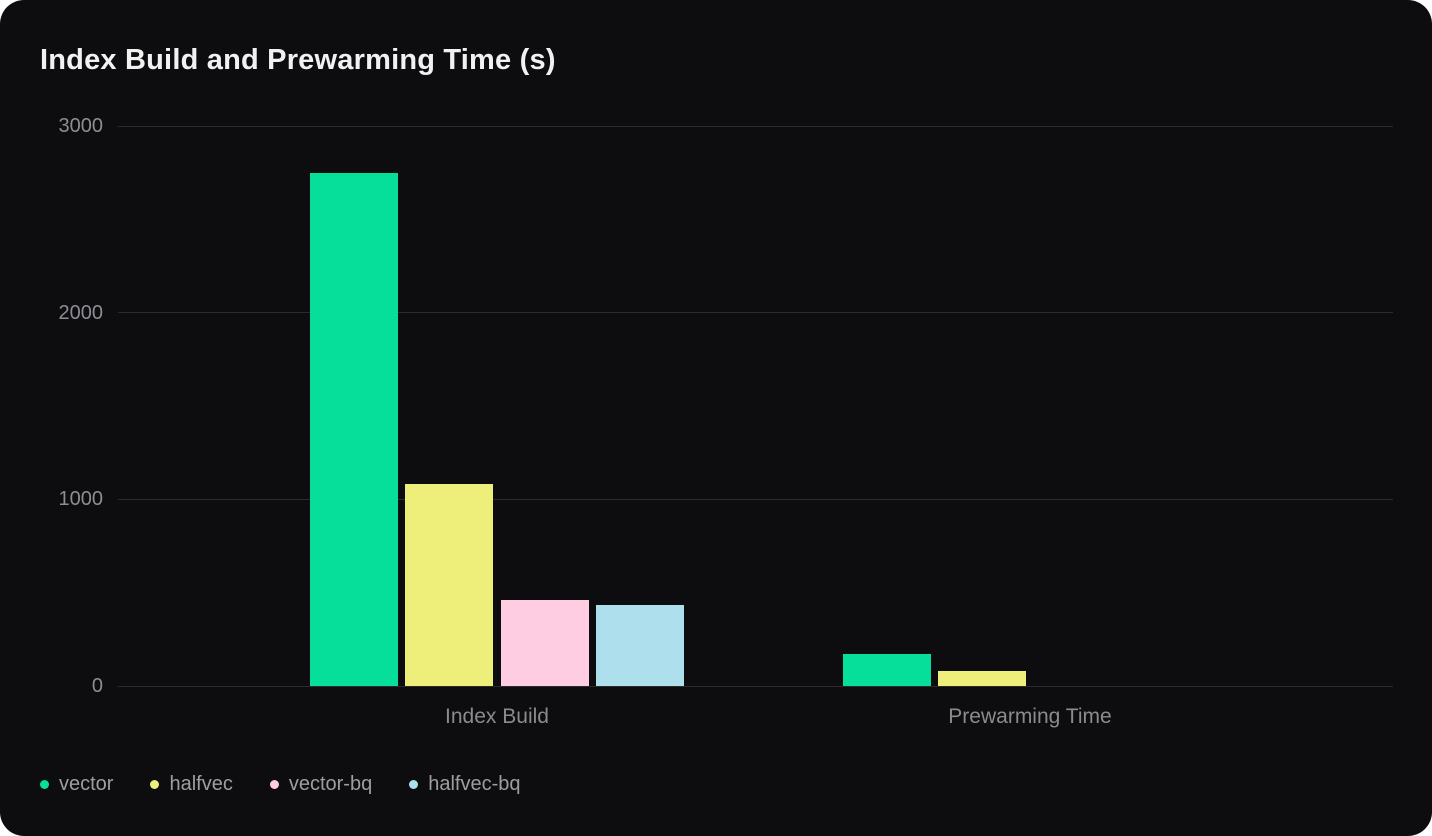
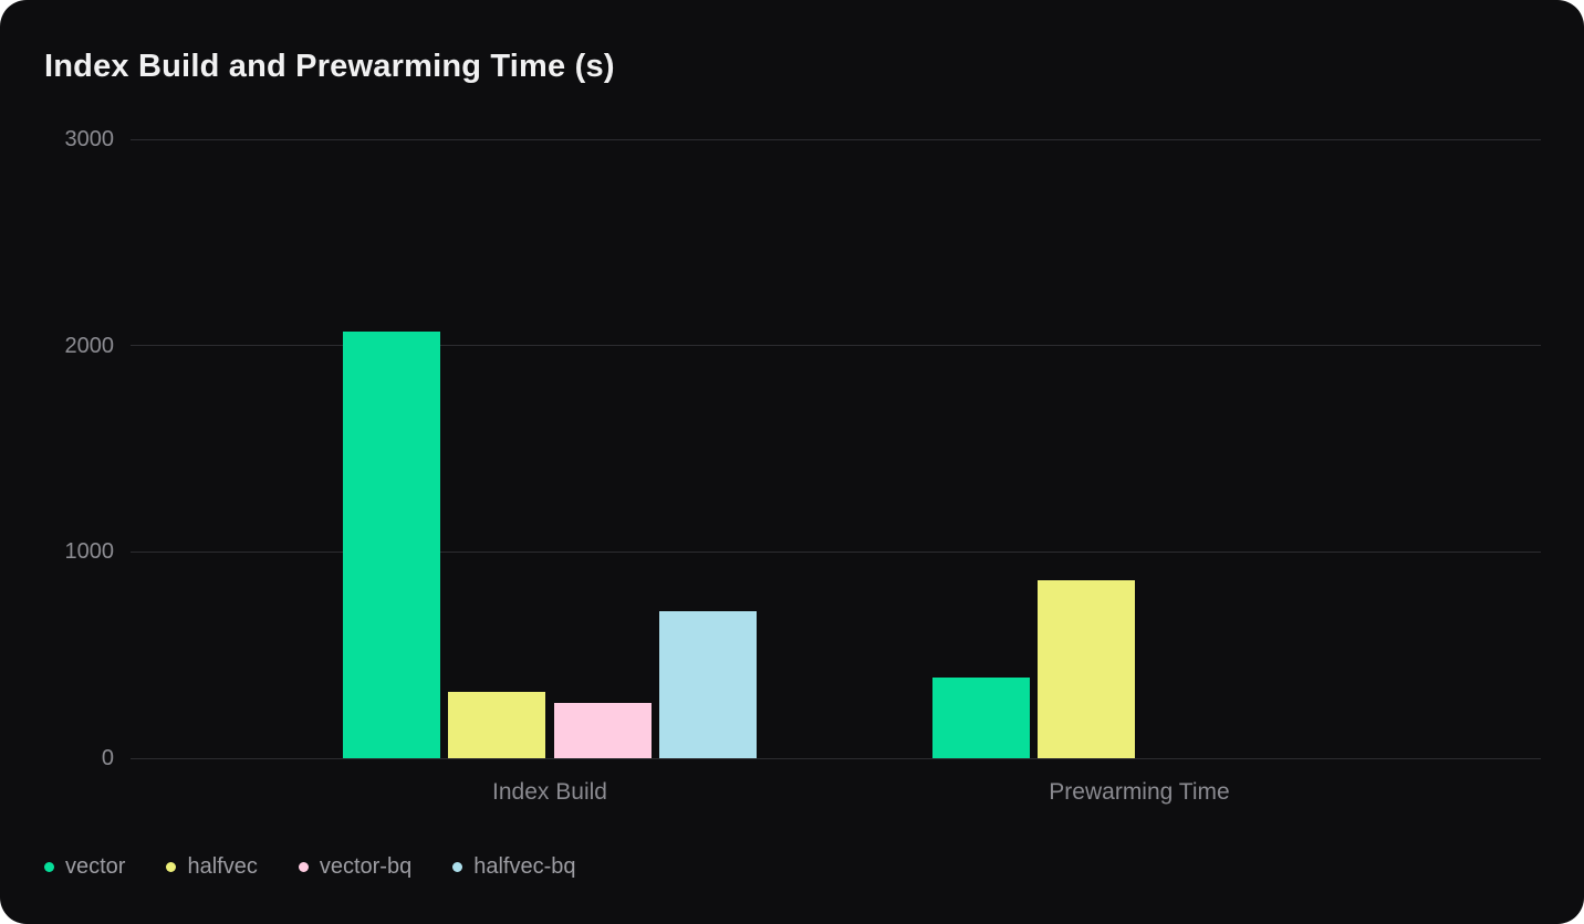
vector/Index Build: 2750 -> 2070
halfvec/Index Build: 1080 -> 320
vector-bq/Index Build: 460 -> 270
halfvec-bq/Index Build: 440 -> 710
vector/Prewarming Time: 170 -> 390
halfvec/Prewarming Time: 80 -> 860
